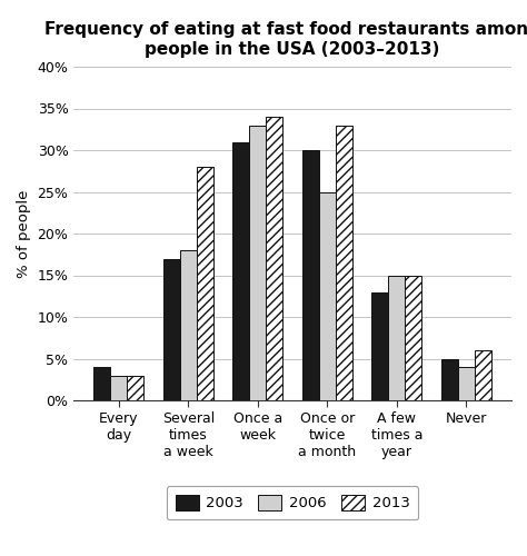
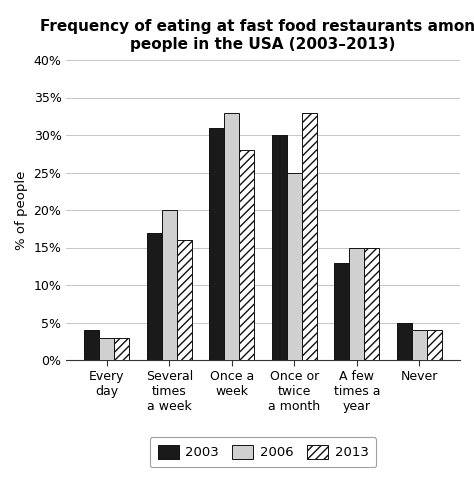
2006/Several times a week: 18% -> 20%
2013/Several times a week: 28% -> 16%
2013/Once a week: 34% -> 28%
2013/Never: 6% -> 4%
